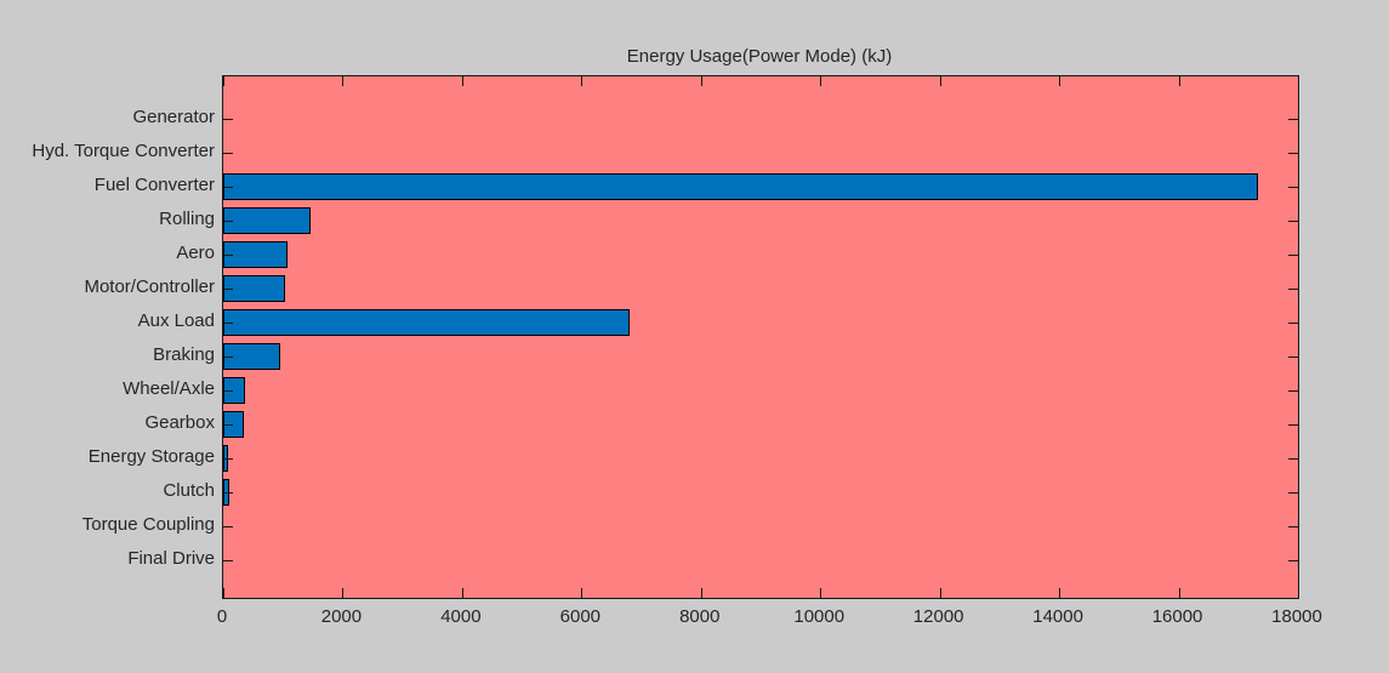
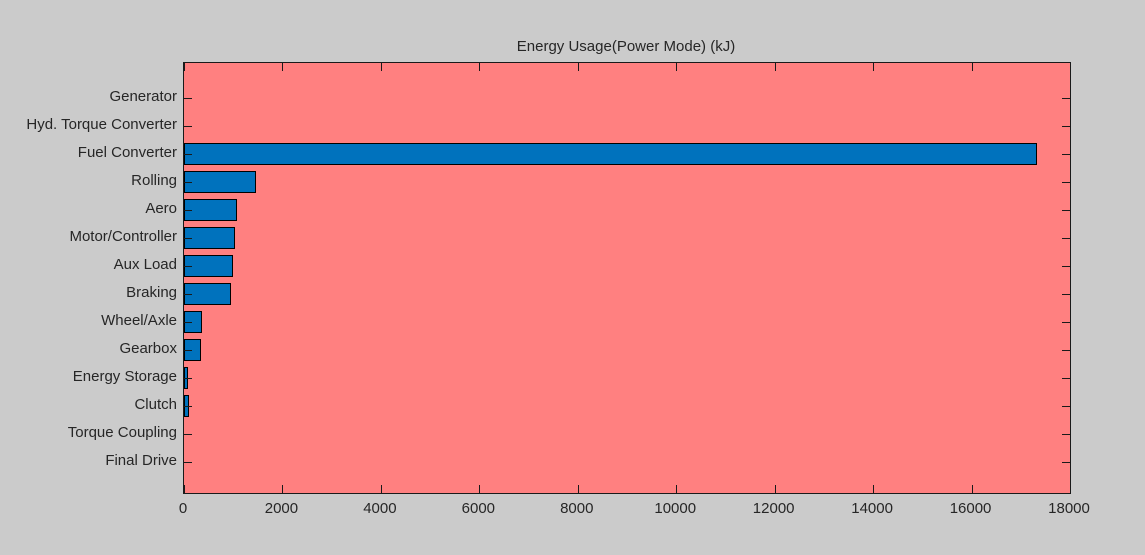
Aux Load: 6800 -> 1000
